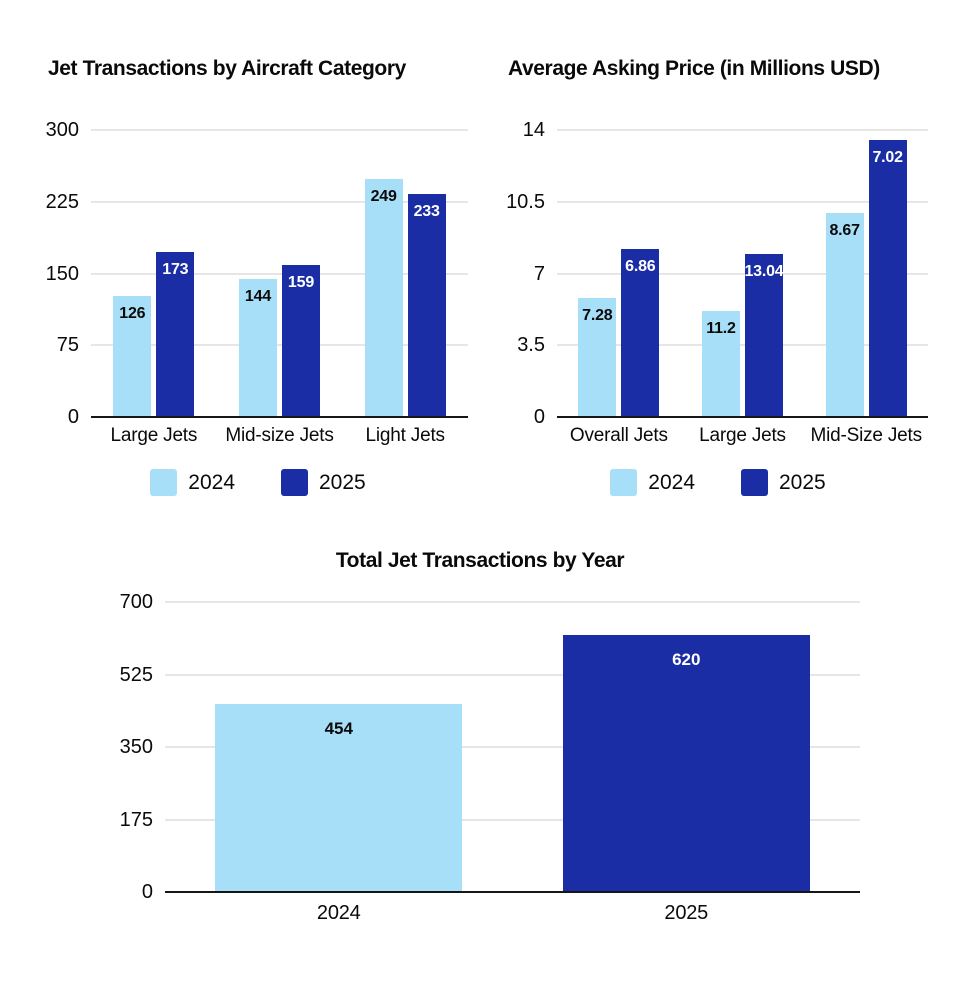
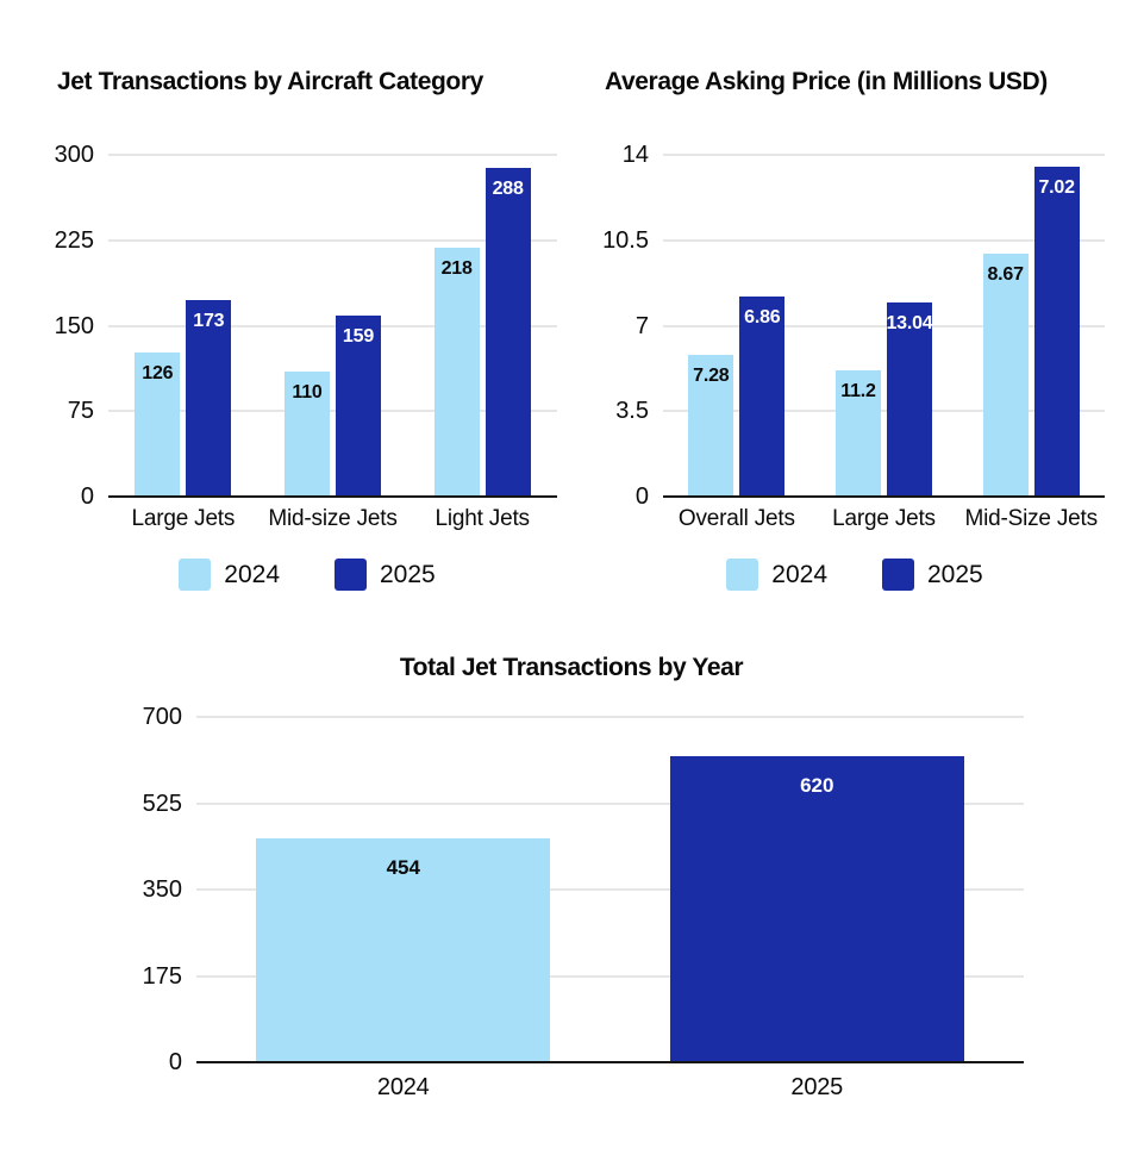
Jet Transactions by Aircraft Category/2024/Mid-size Jets: 144 -> 110
Jet Transactions by Aircraft Category/2024/Light Jets: 249 -> 218
Jet Transactions by Aircraft Category/2025/Light Jets: 233 -> 288
